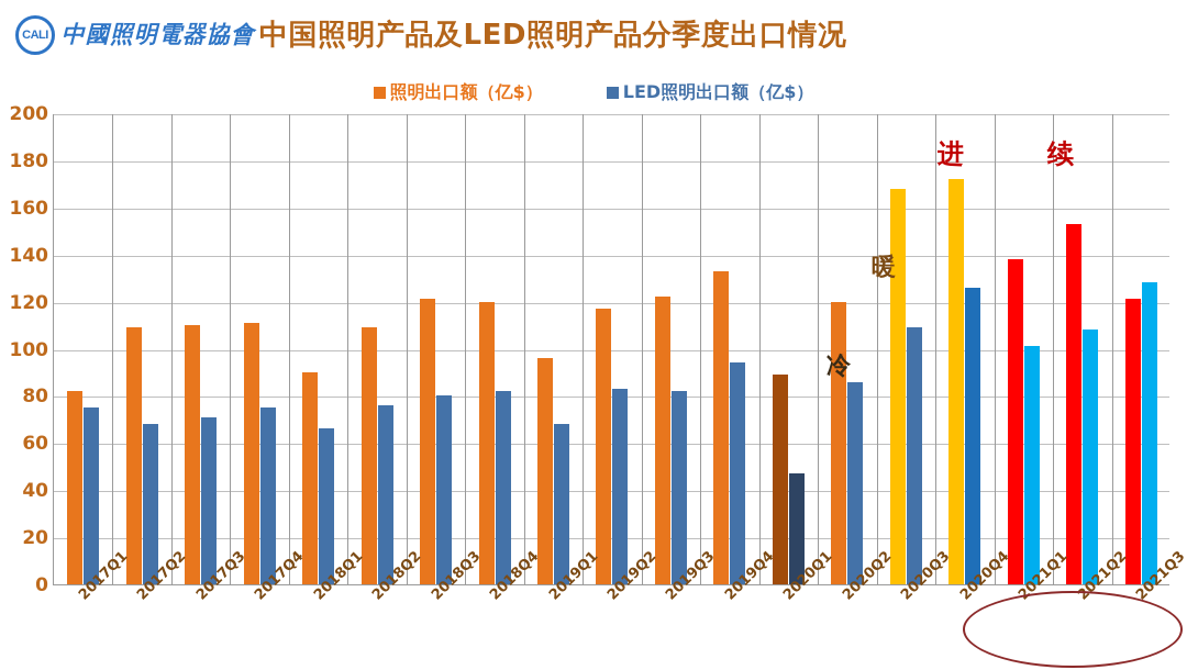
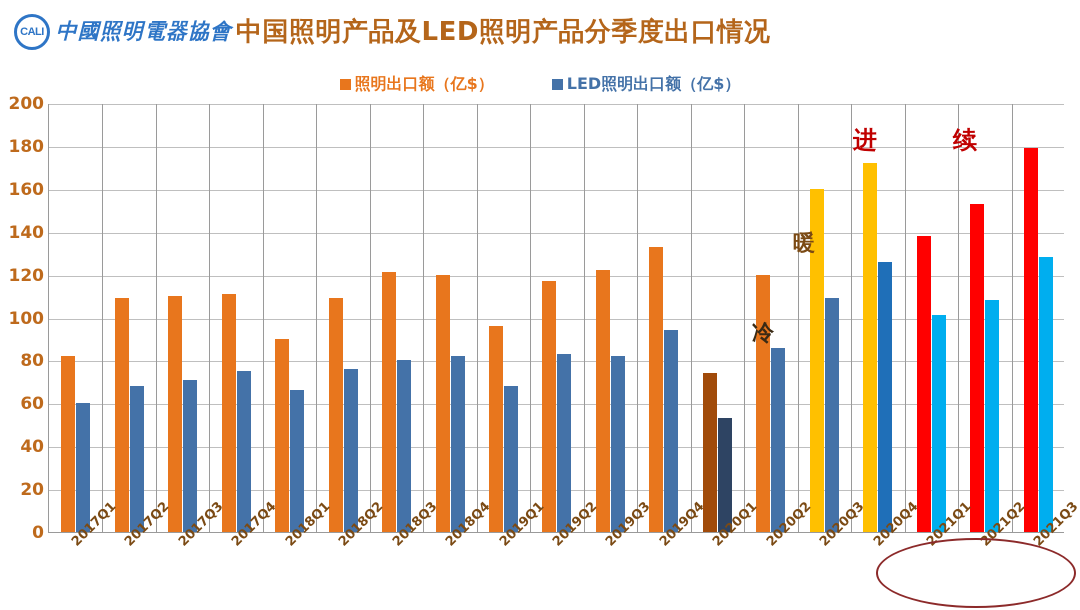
LED照明出口额（亿$）/2017Q1: 75 -> 60
照明出口额（亿$）/2020Q1: 89 -> 74
LED照明出口额（亿$）/2020Q1: 47 -> 53
照明出口额（亿$）/2020Q3: 168 -> 160
照明出口额（亿$）/2021Q3: 121 -> 179
